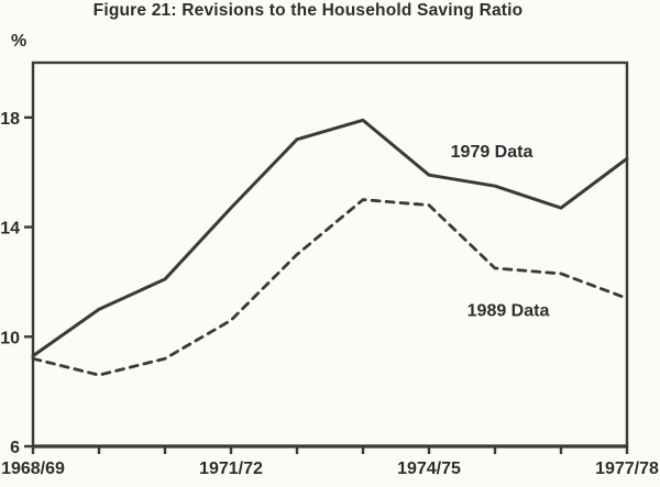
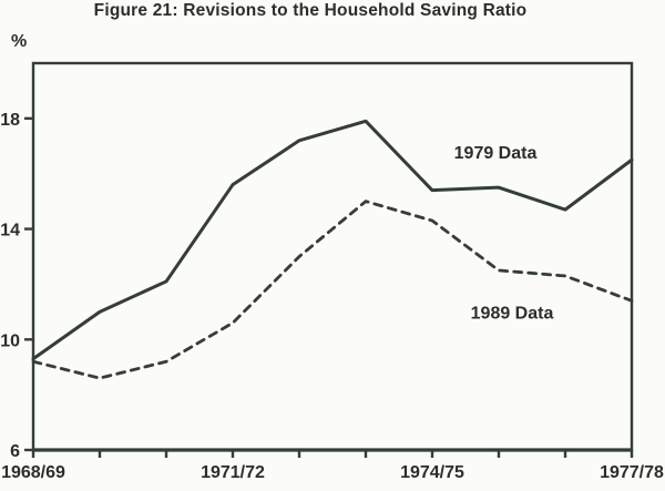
1979 Data/1971/72: 14.7 -> 15.6
1979 Data/1974/75: 15.9 -> 15.4
1989 Data/1974/75: 14.8 -> 14.3
